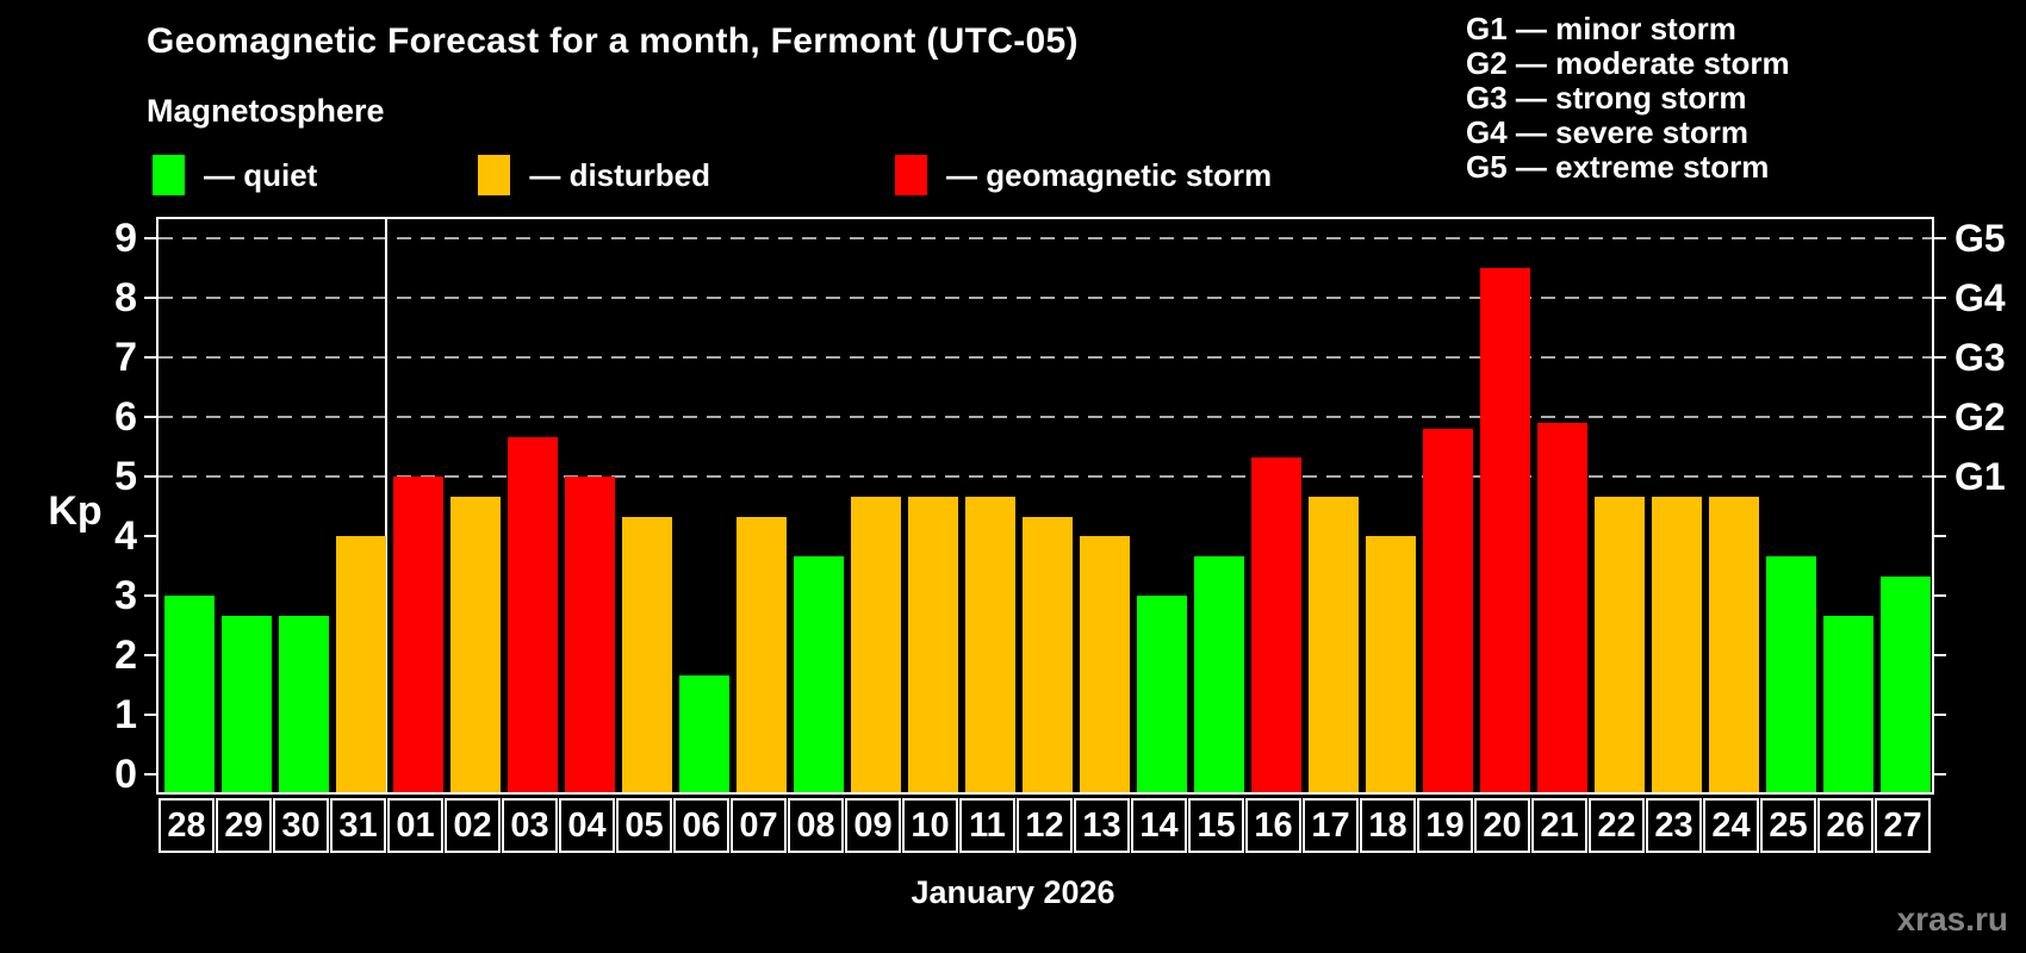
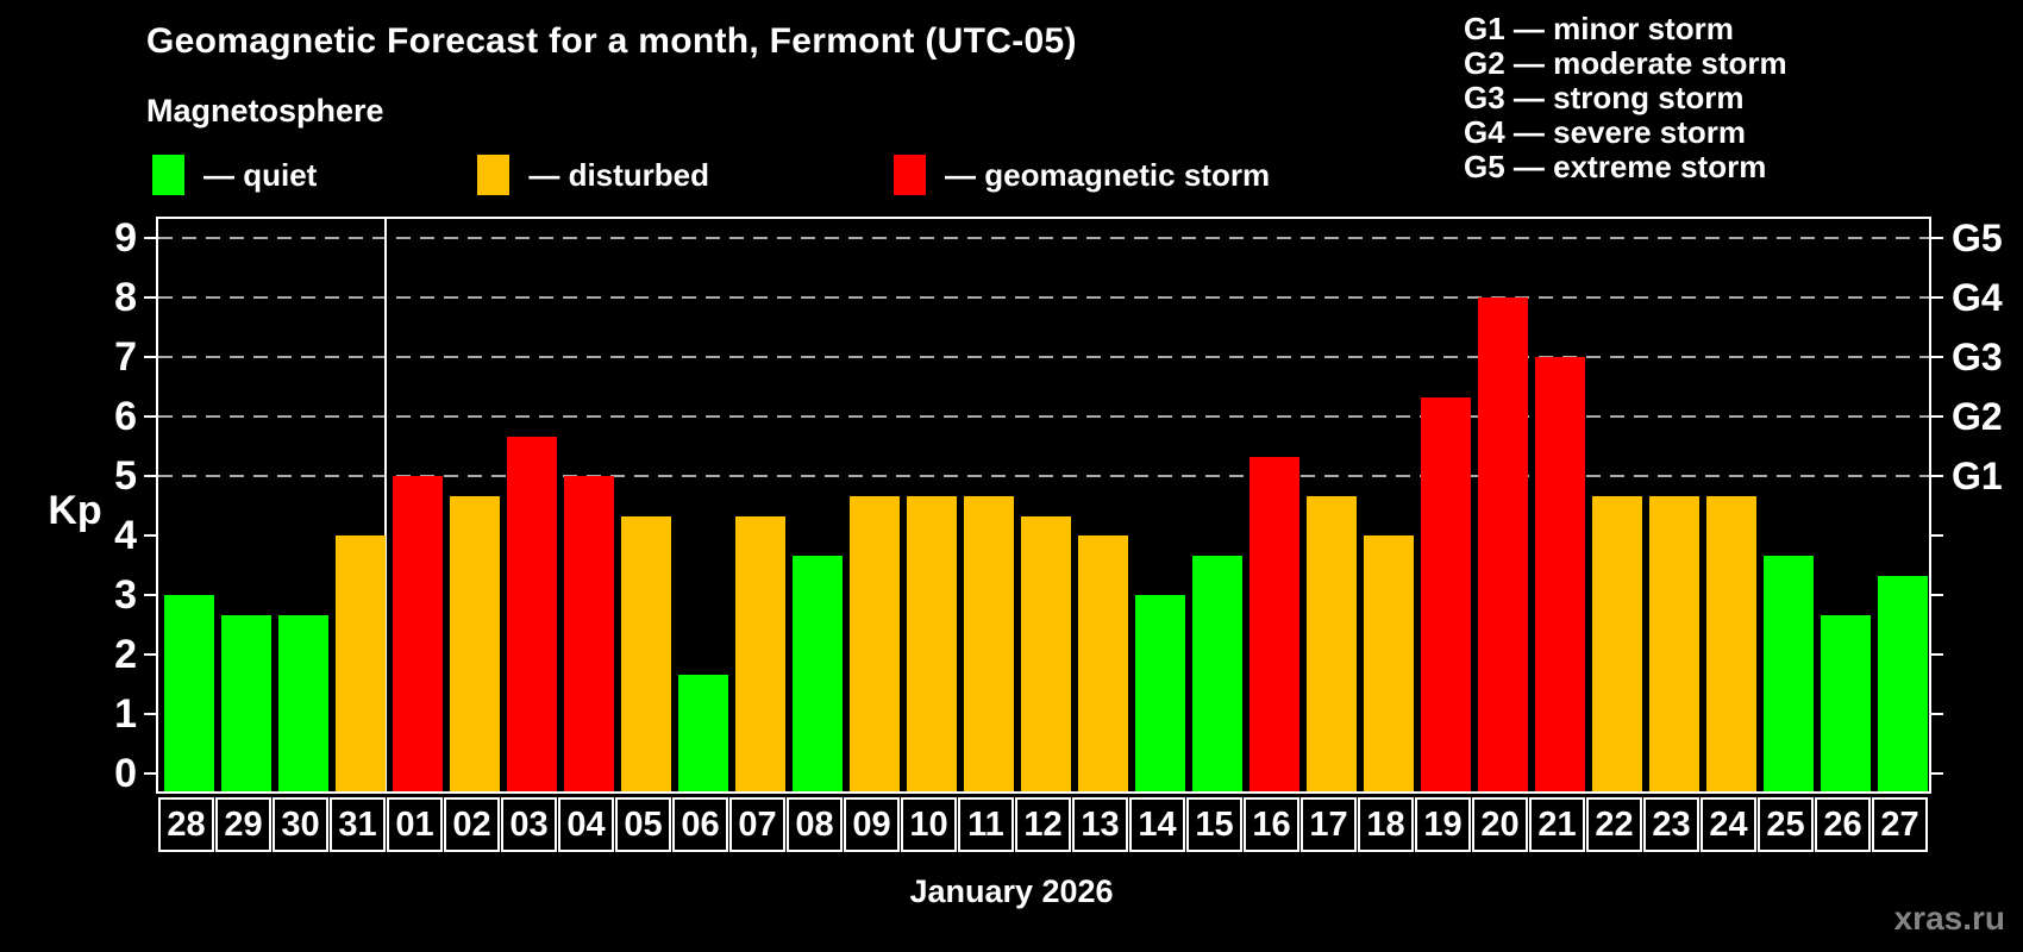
19: 5.8 -> 6.3
20: 8.5 -> 8.0
21: 5.9 -> 7.0
